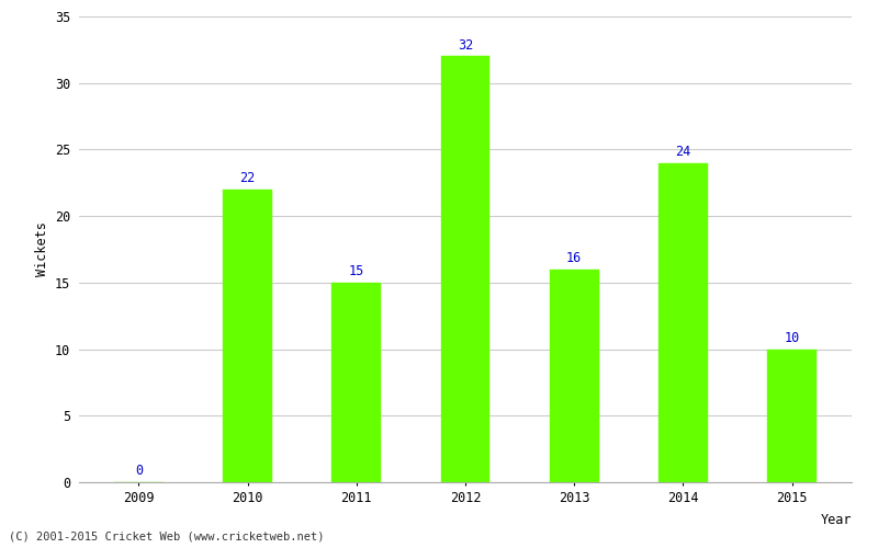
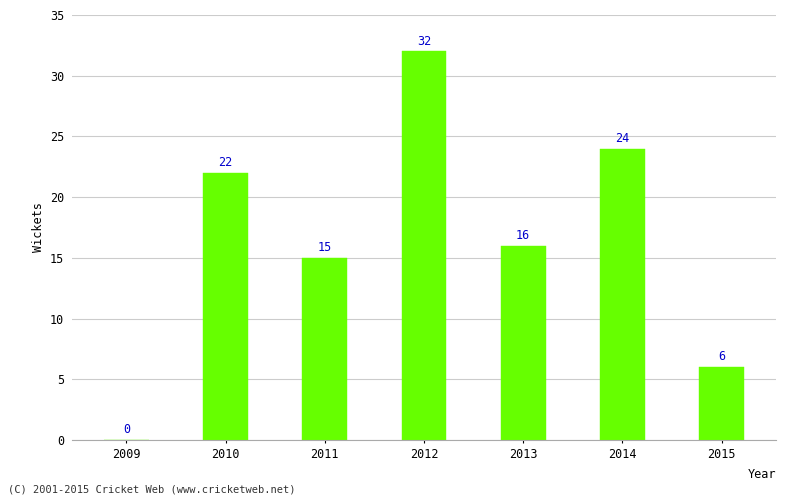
2015: 10 -> 6
